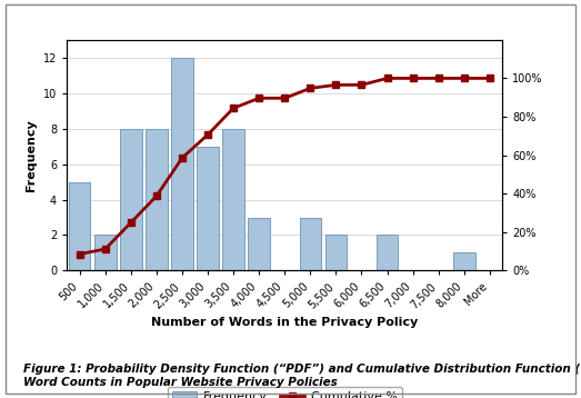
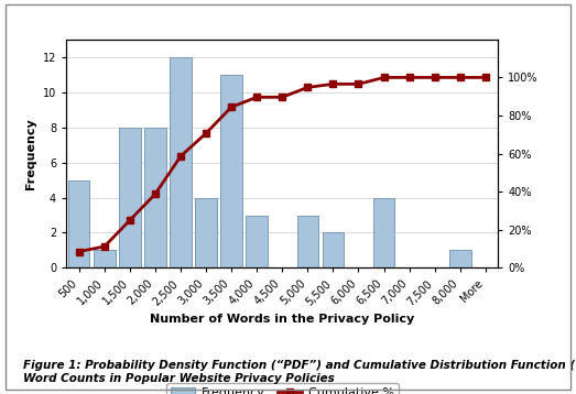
Frequency/1,000: 2 -> 1
Frequency/3,000: 7 -> 4
Frequency/3,500: 8 -> 11
Frequency/6,500: 2 -> 4
